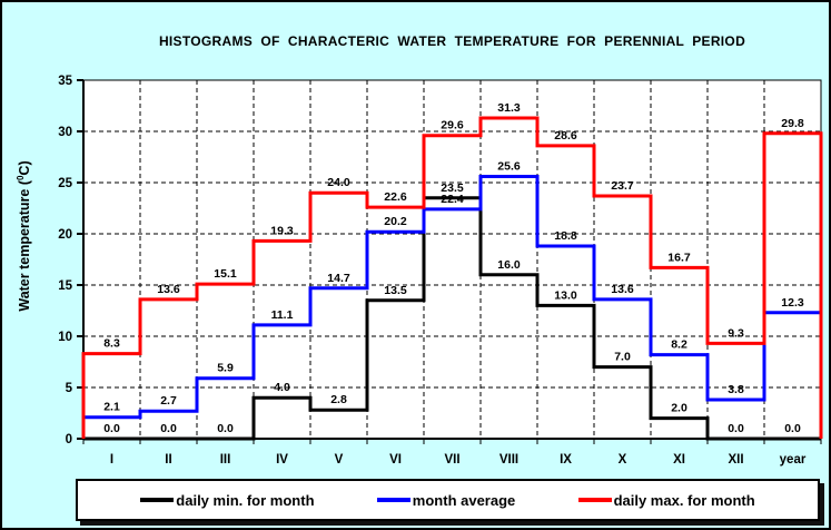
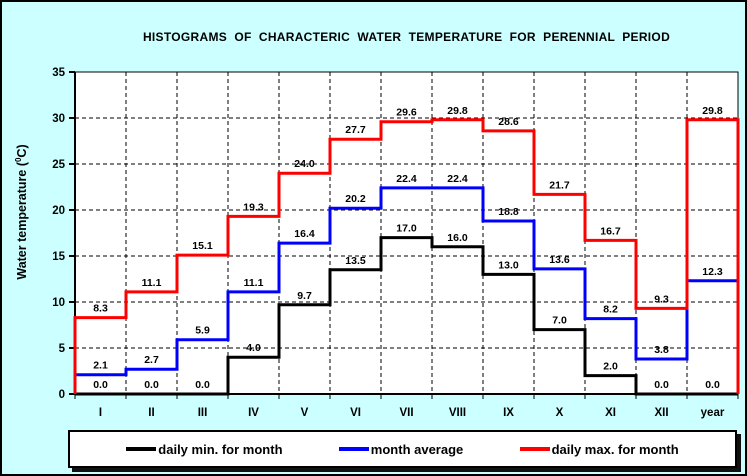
daily max. for month/II: 13.6 -> 11.1
daily min. for month/V: 2.8 -> 9.7
month average/V: 14.7 -> 16.4
daily max. for month/VI: 22.6 -> 27.7
daily min. for month/VII: 23.5 -> 17.0
month average/VIII: 25.6 -> 22.4
daily max. for month/VIII: 31.3 -> 29.8
daily max. for month/X: 23.7 -> 21.7
